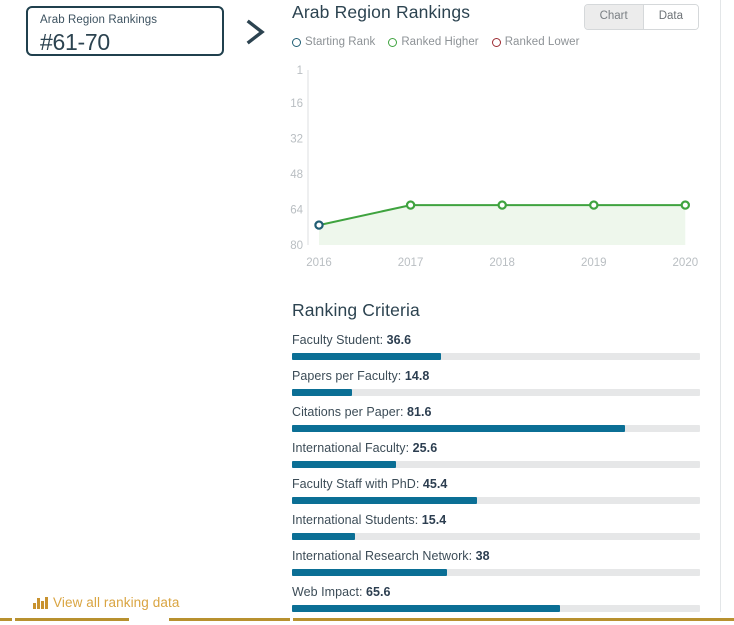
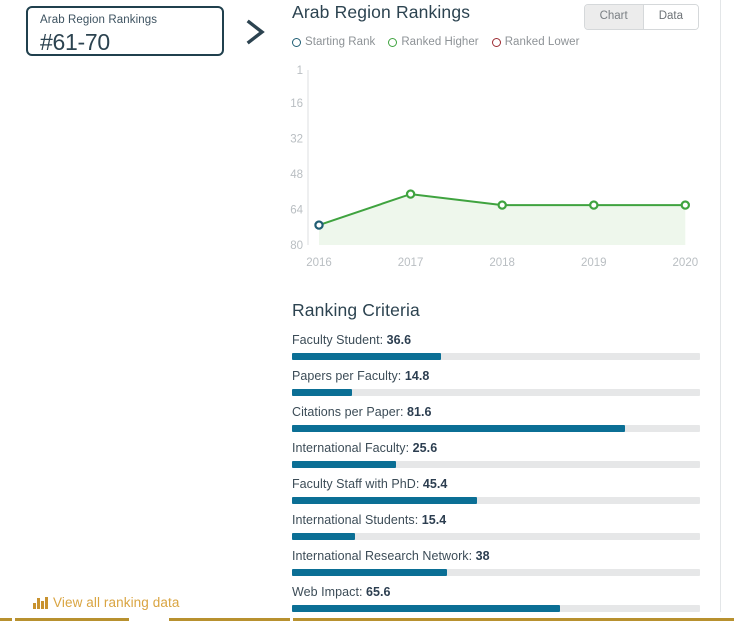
2017: 62 -> 57
